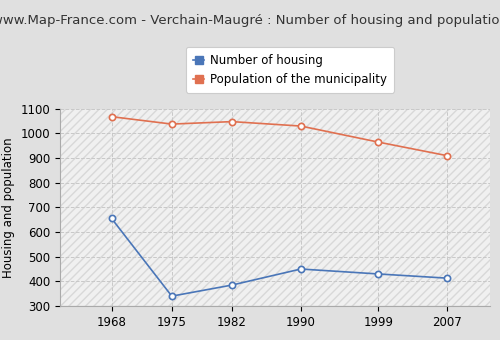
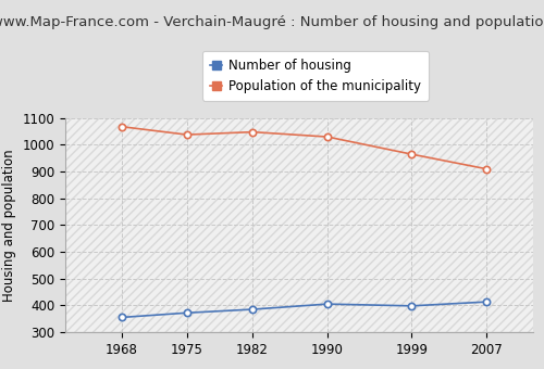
Number of housing/1968: 655 -> 355
Number of housing/1975: 340 -> 372
Number of housing/1990: 450 -> 405
Number of housing/1999: 430 -> 398
